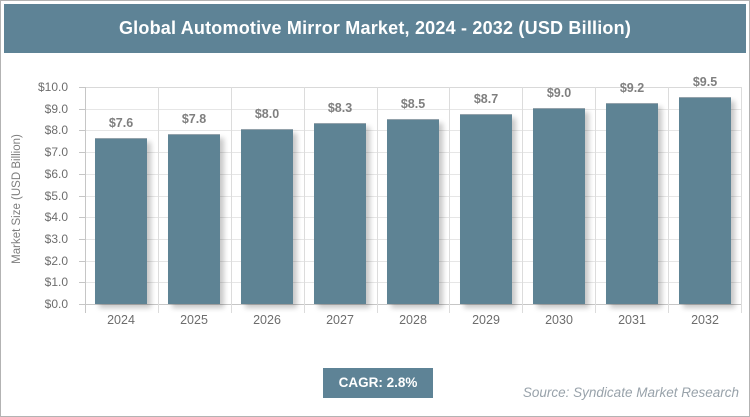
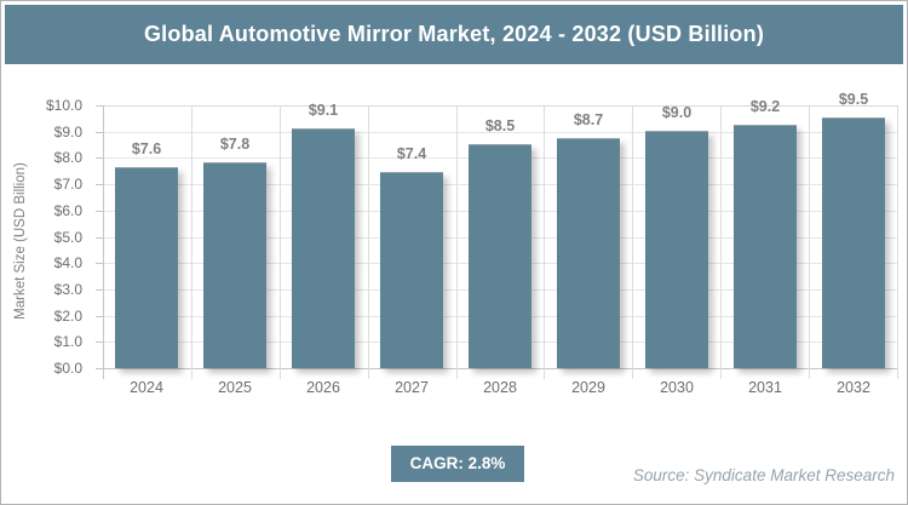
2026: $8.0 -> $9.1
2027: $8.3 -> $7.4
